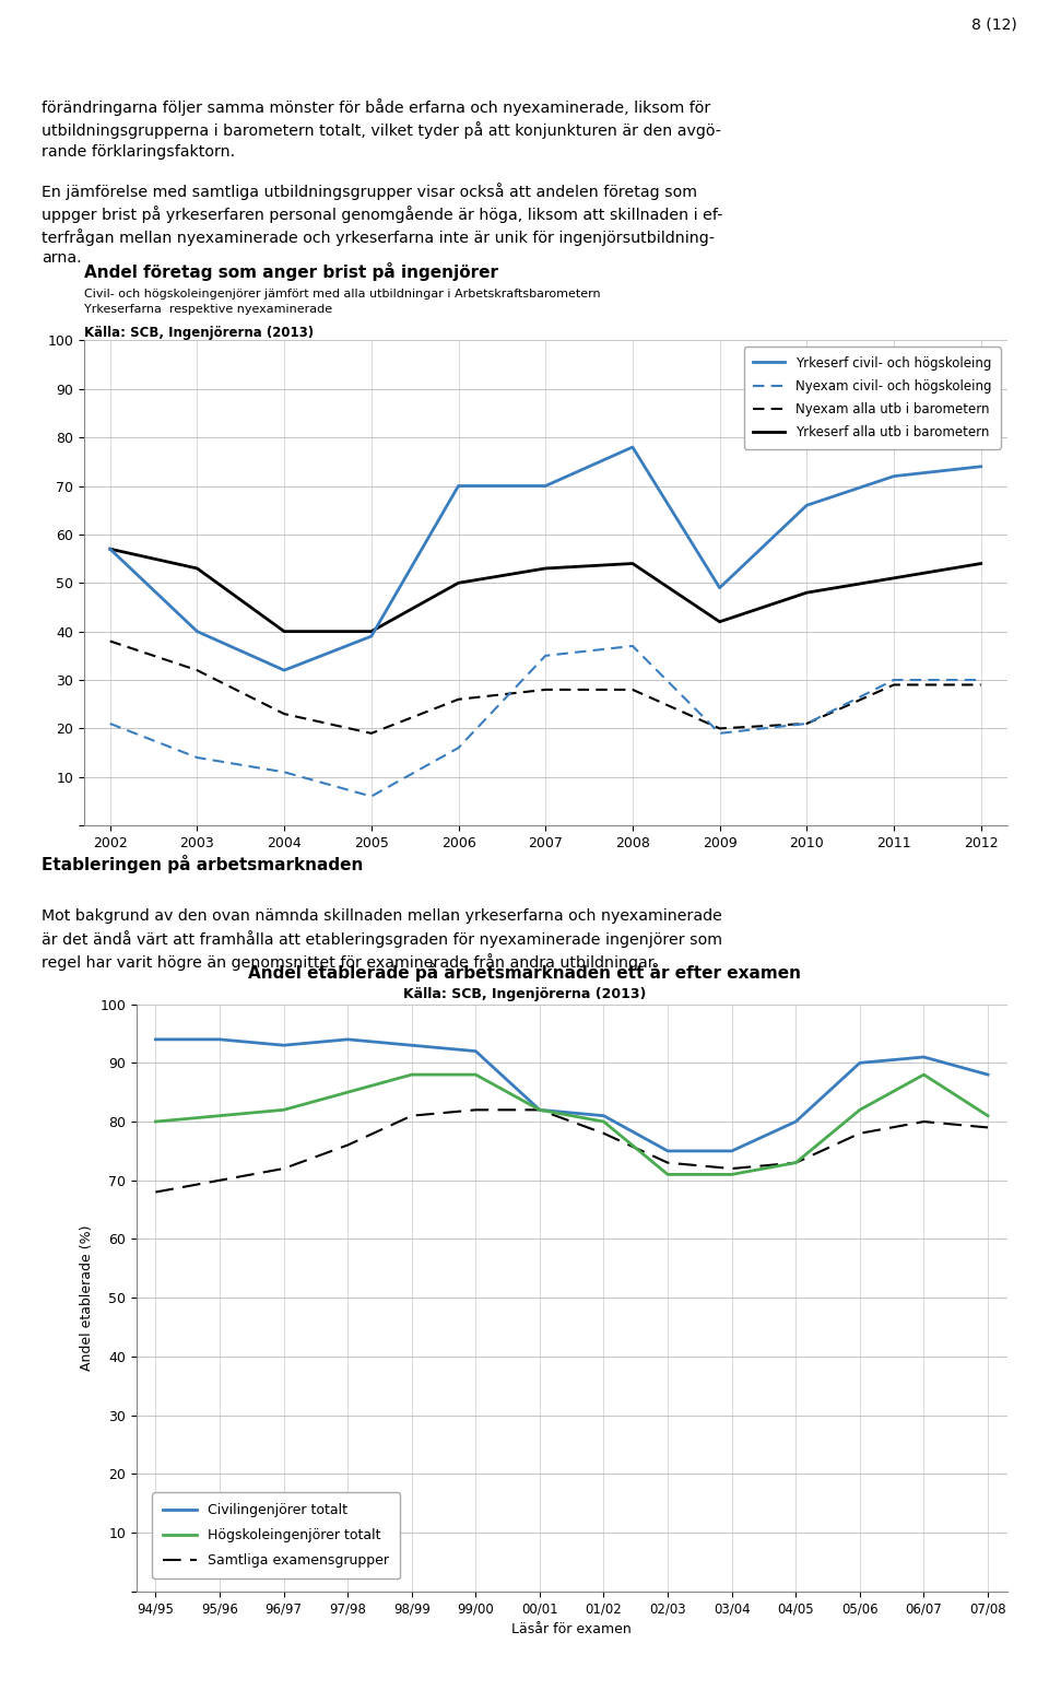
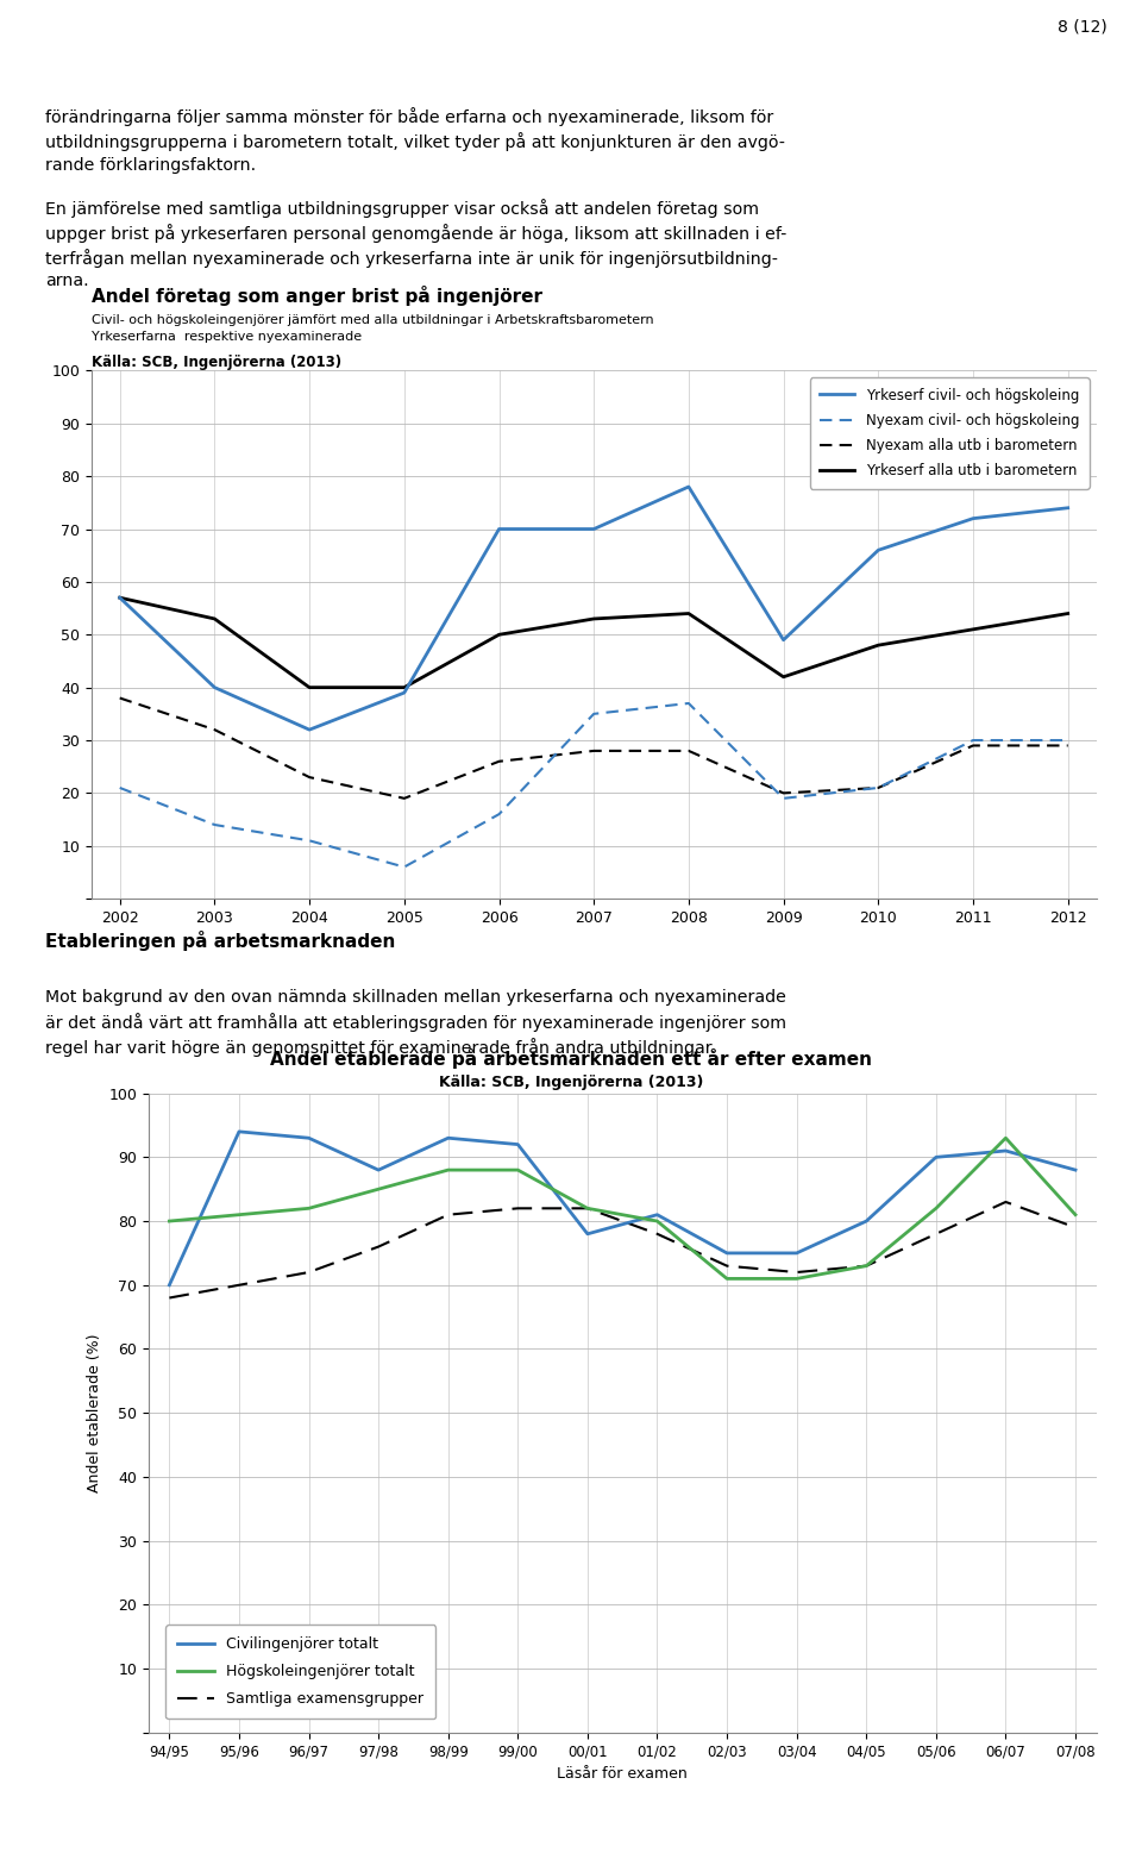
Civilingenjörer totalt/94/95: 94 -> 70
Civilingenjörer totalt/97/98: 94 -> 88
Civilingenjörer totalt/00/01: 82 -> 78
Högskoleingenjörer totalt/06/07: 88 -> 93
Samtliga examensgrupper/06/07: 80 -> 83
